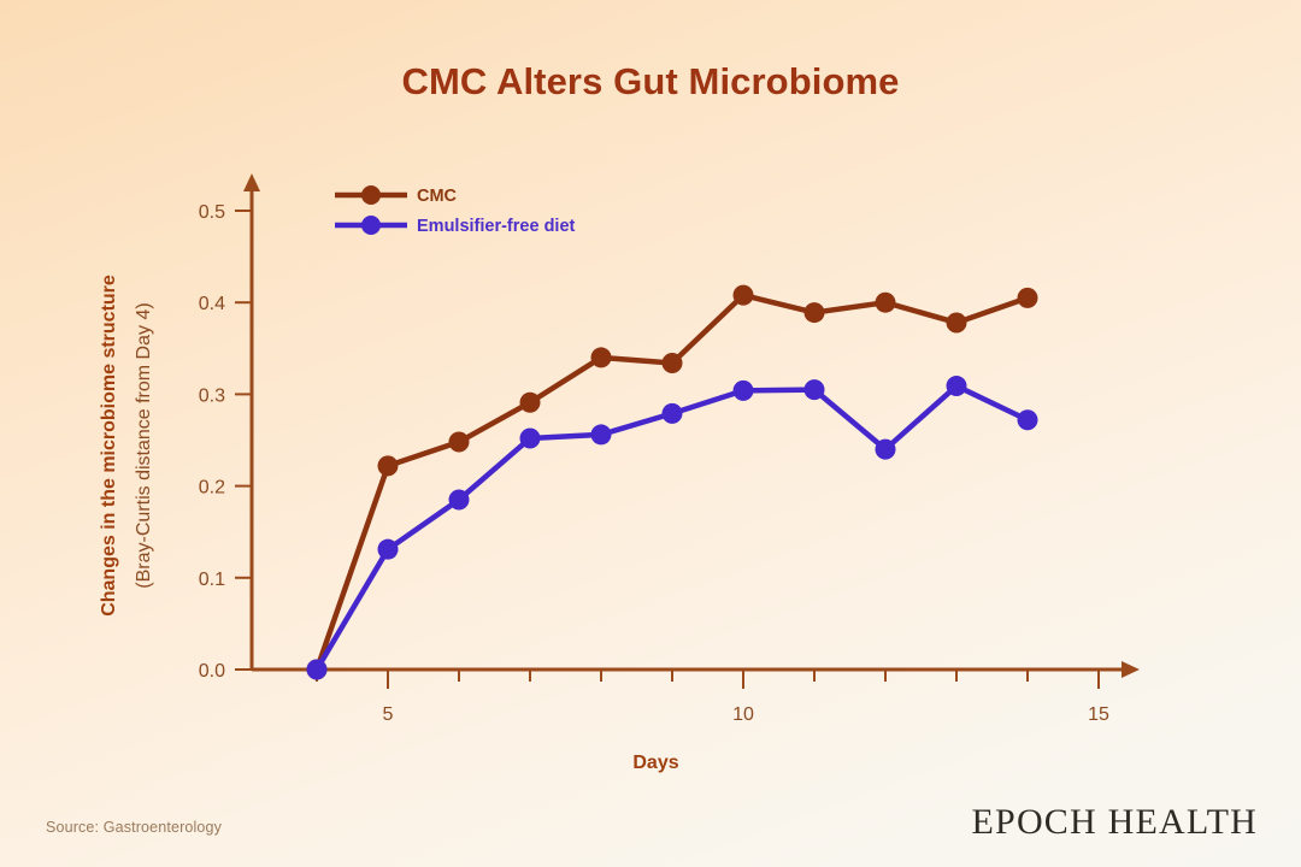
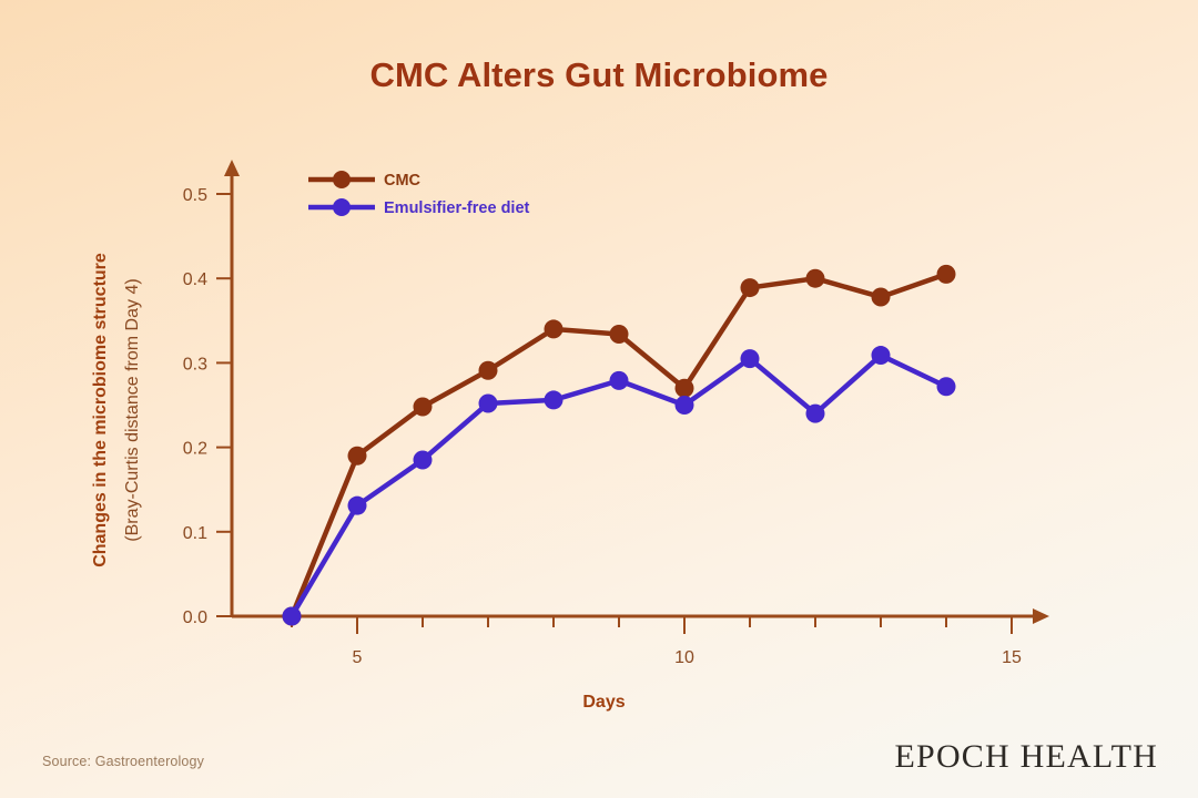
CMC/5: 0.22 -> 0.19
CMC/10: 0.41 -> 0.27
Emulsifier-free diet/10: 0.30 -> 0.25
